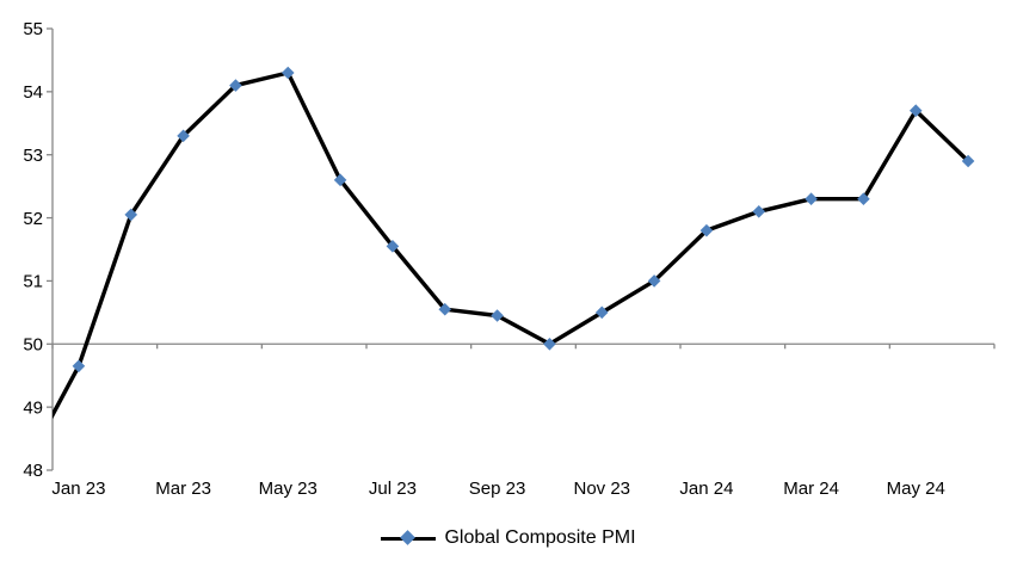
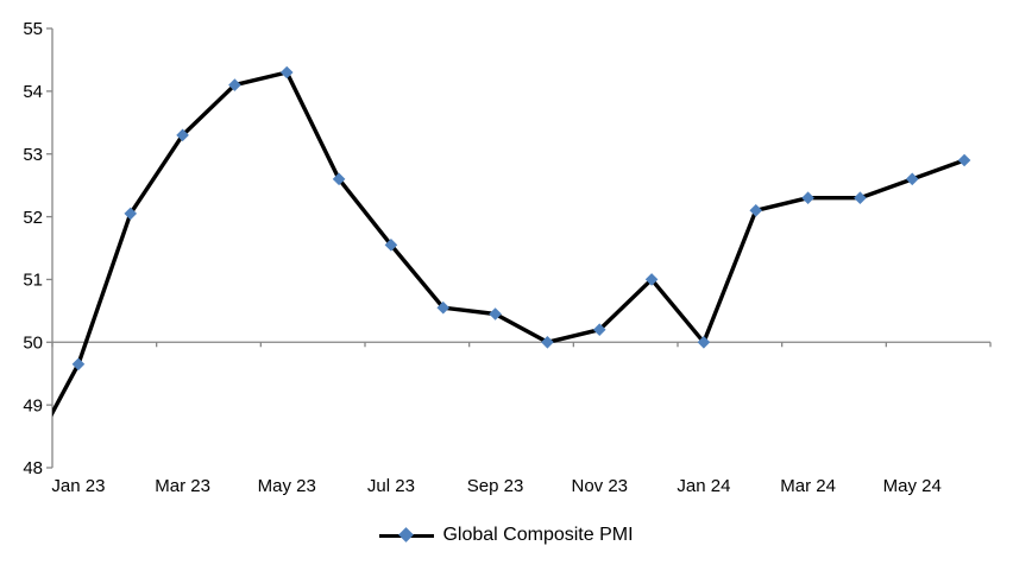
Nov 23: 50.5 -> 50.2
Jan 24: 51.8 -> 50.0
May 24: 53.7 -> 52.6
